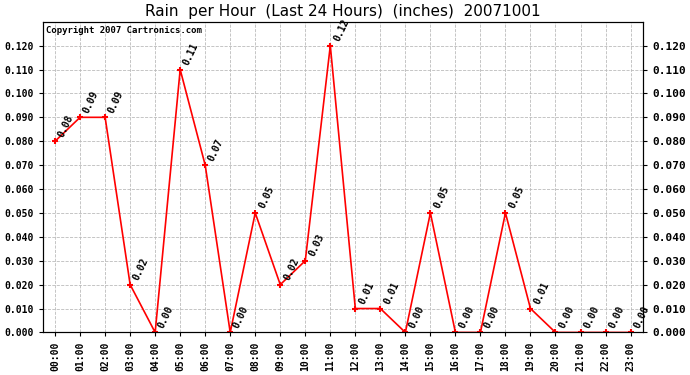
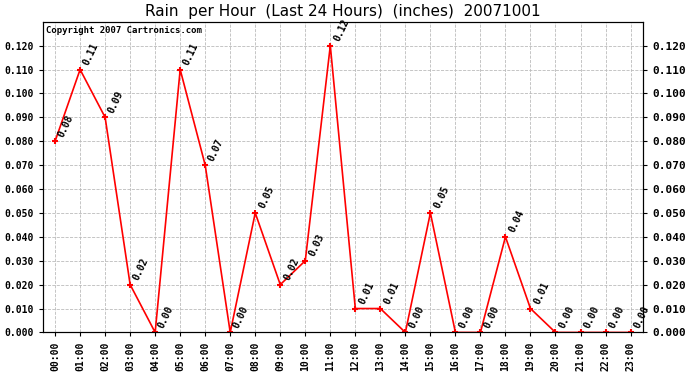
01:00: 0.09 -> 0.11
18:00: 0.05 -> 0.04
